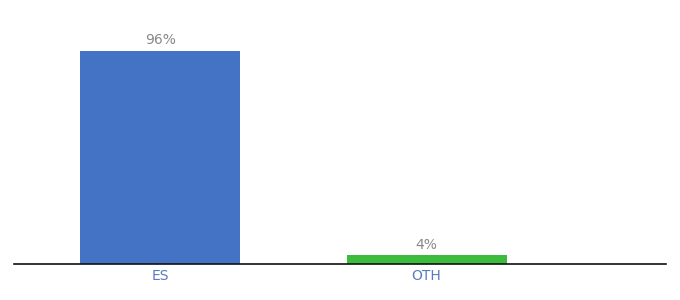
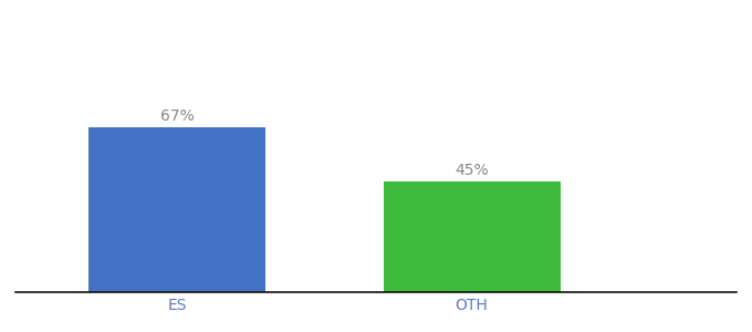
ES: 96% -> 67%
OTH: 4% -> 45%
